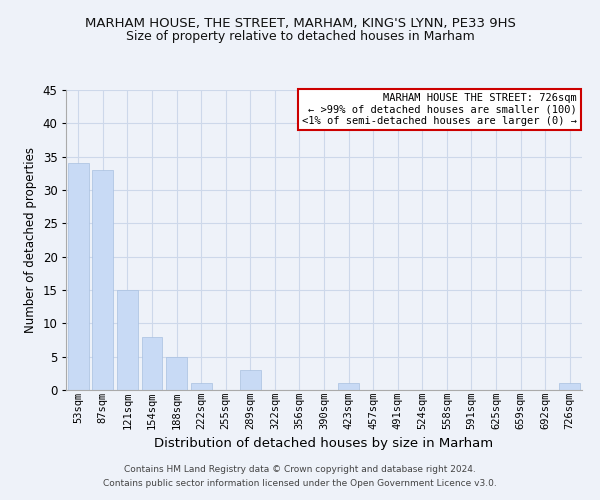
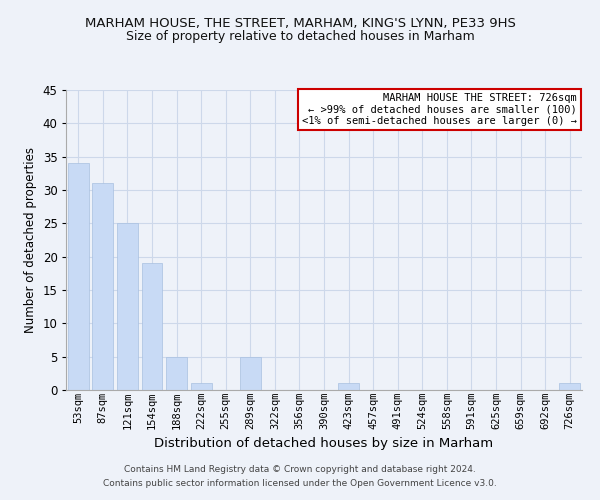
87sqm: 33 -> 31
121sqm: 15 -> 25
154sqm: 8 -> 19
289sqm: 3 -> 5
